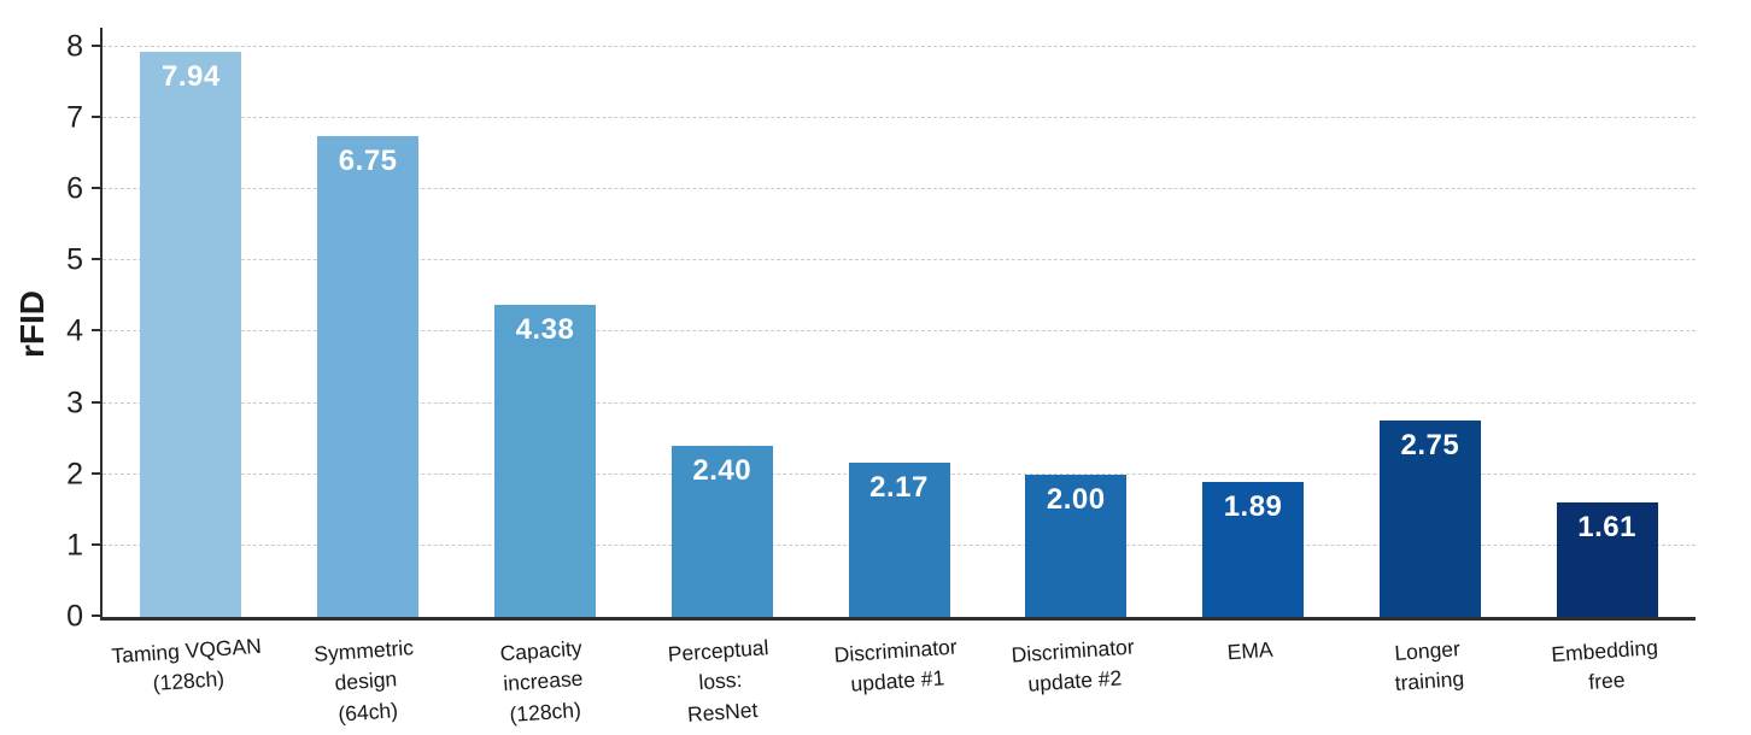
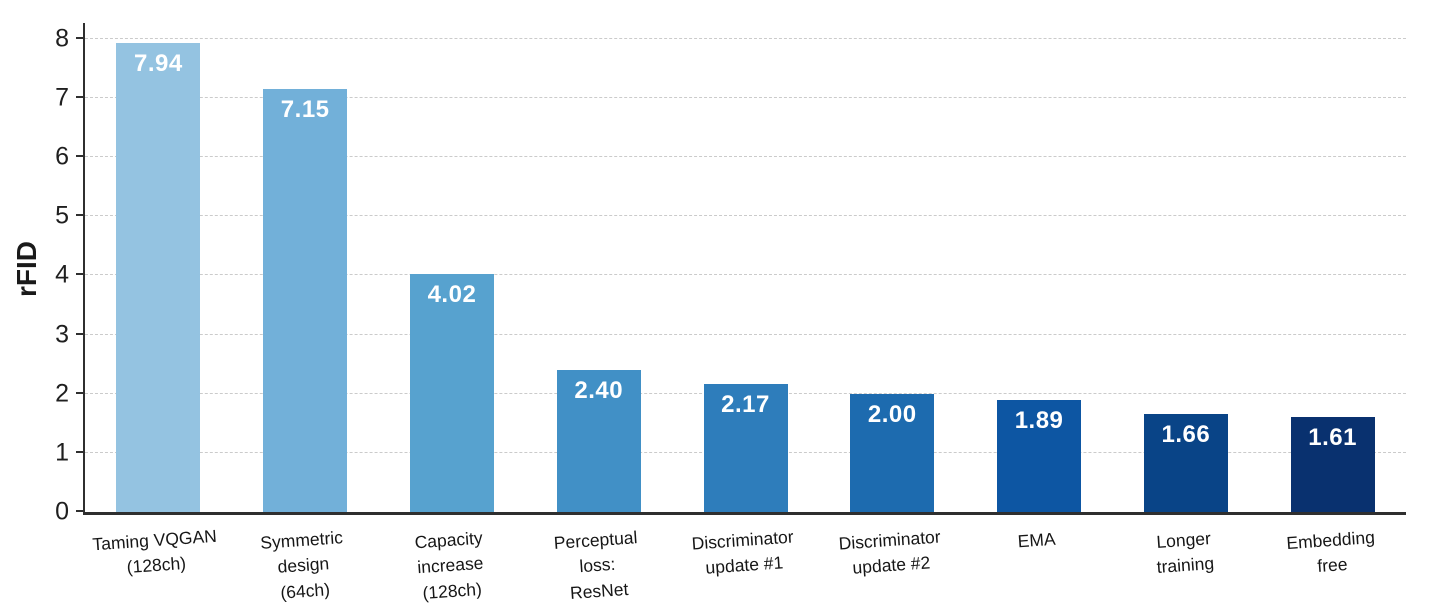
Symmetric design (64ch): 6.75 -> 7.15
Capacity increase (128ch): 4.38 -> 4.02
Longer training: 2.75 -> 1.66
